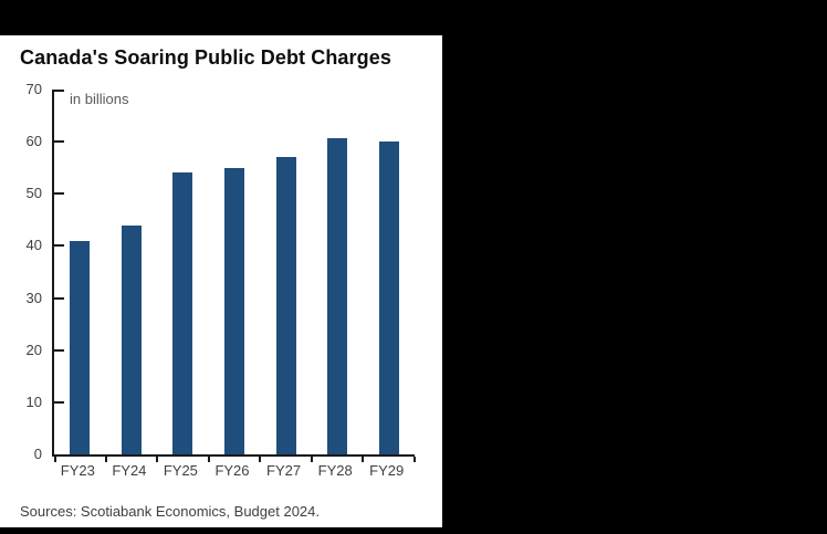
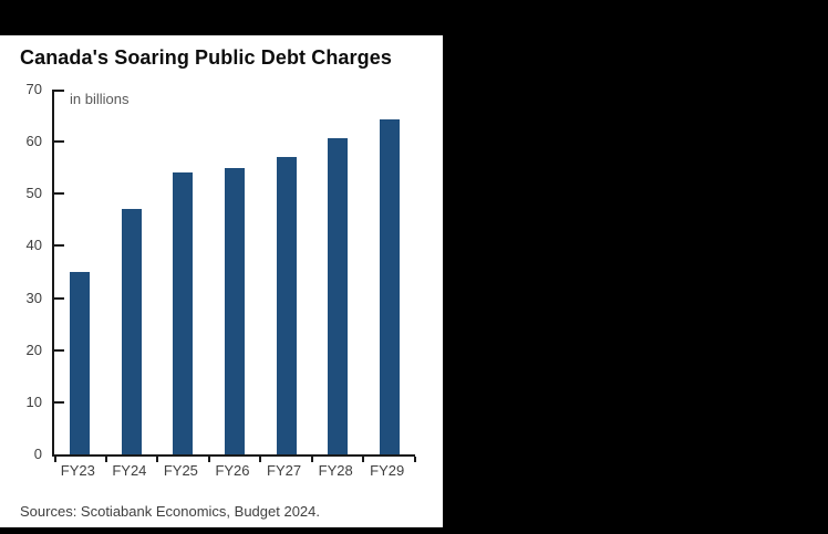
FY23: 41 -> 35
FY24: 44 -> 47
FY29: 60 -> 64
